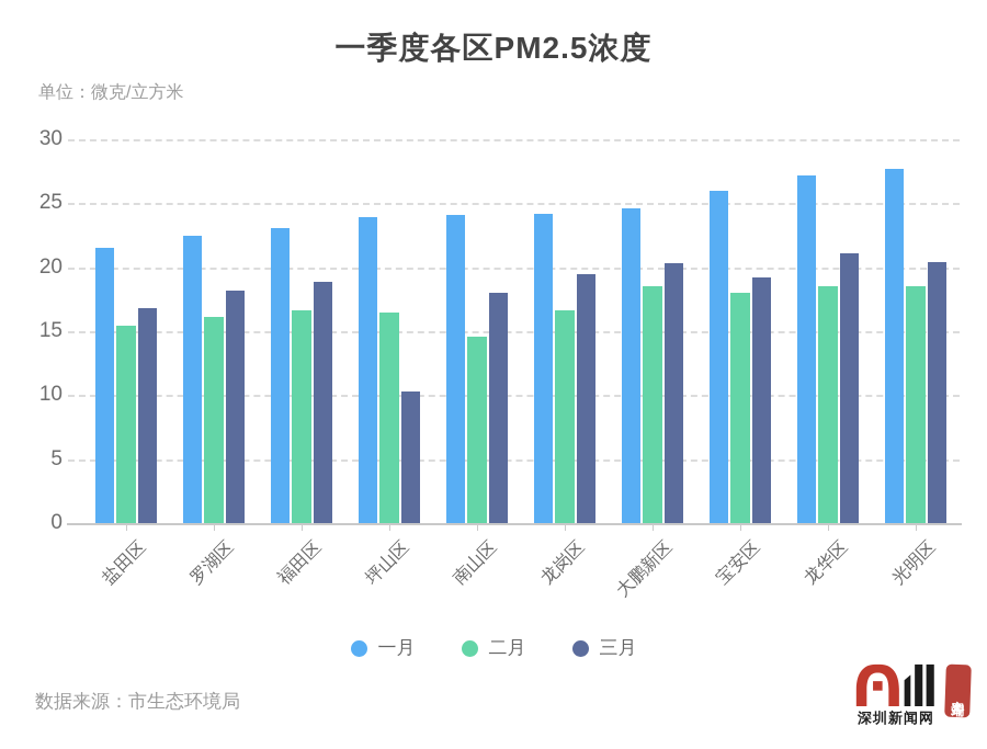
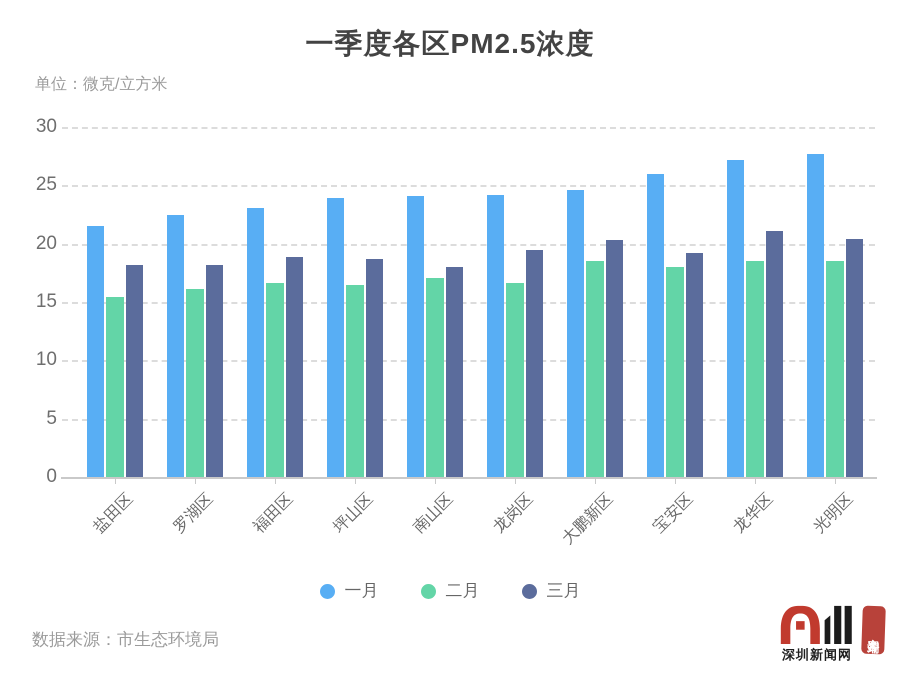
三月/盐田区: 16.8 -> 18.2
三月/坪山区: 10.3 -> 18.7
二月/南山区: 14.6 -> 17.1
